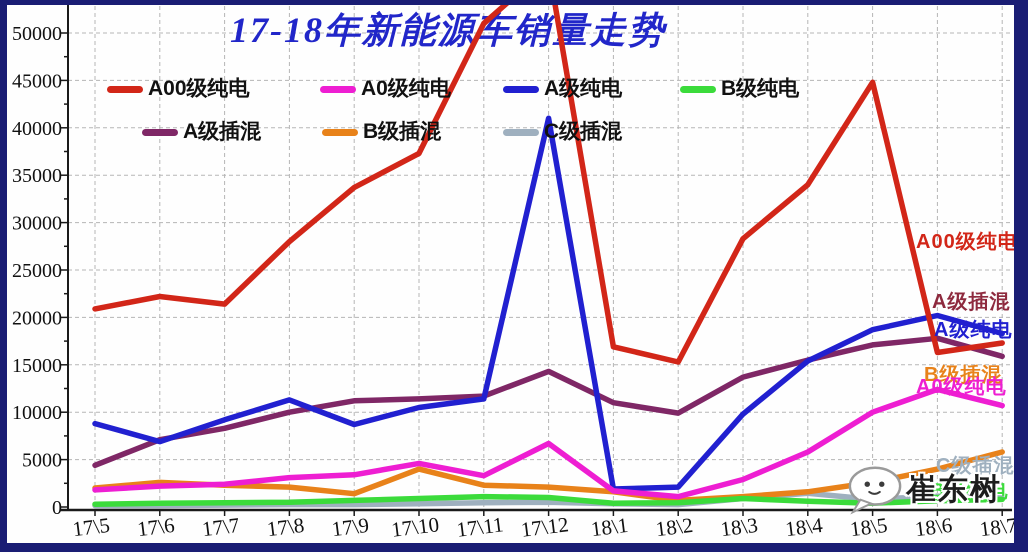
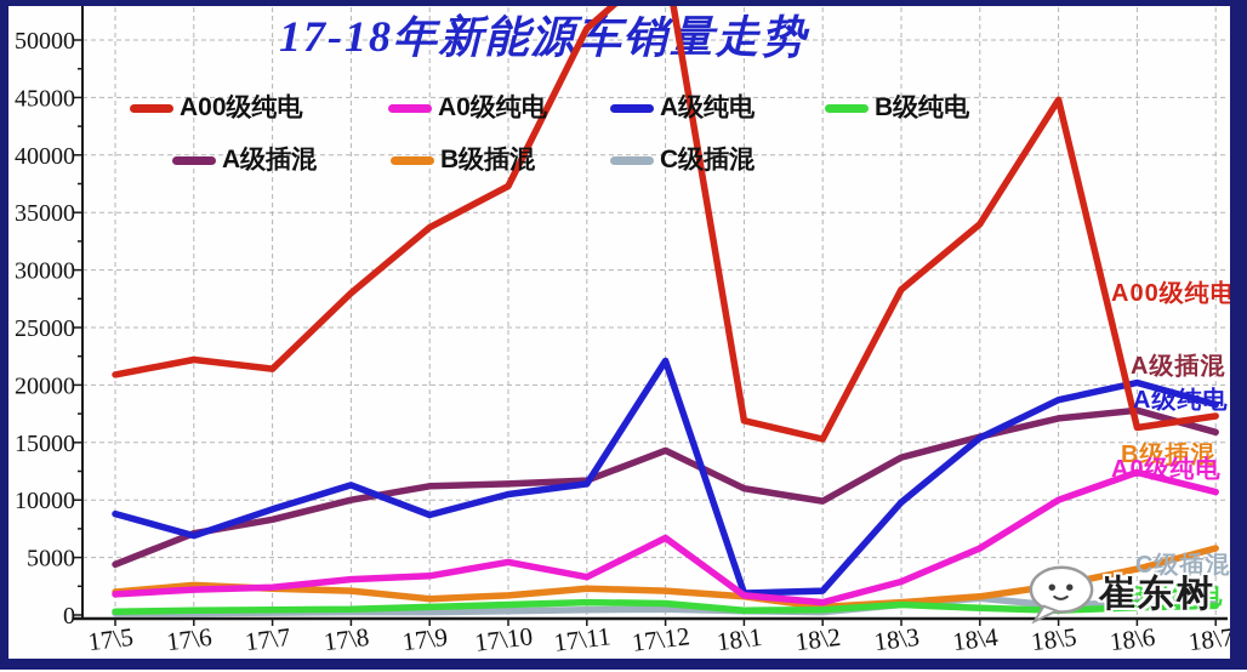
B级插混/17\10: 4000 -> 2000
A级纯电/17\12: 41000 -> 22000
